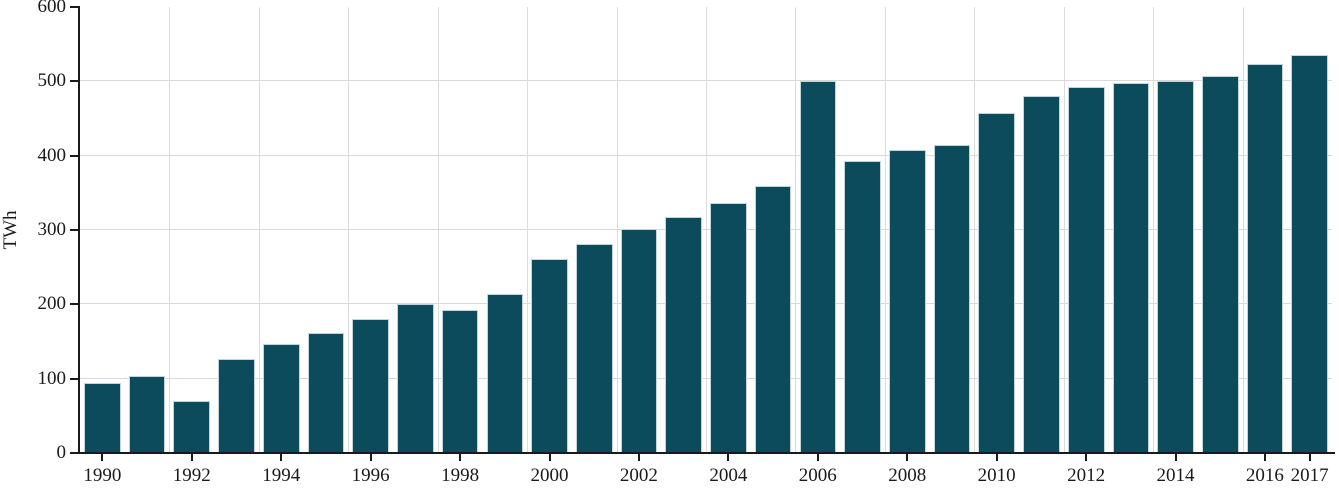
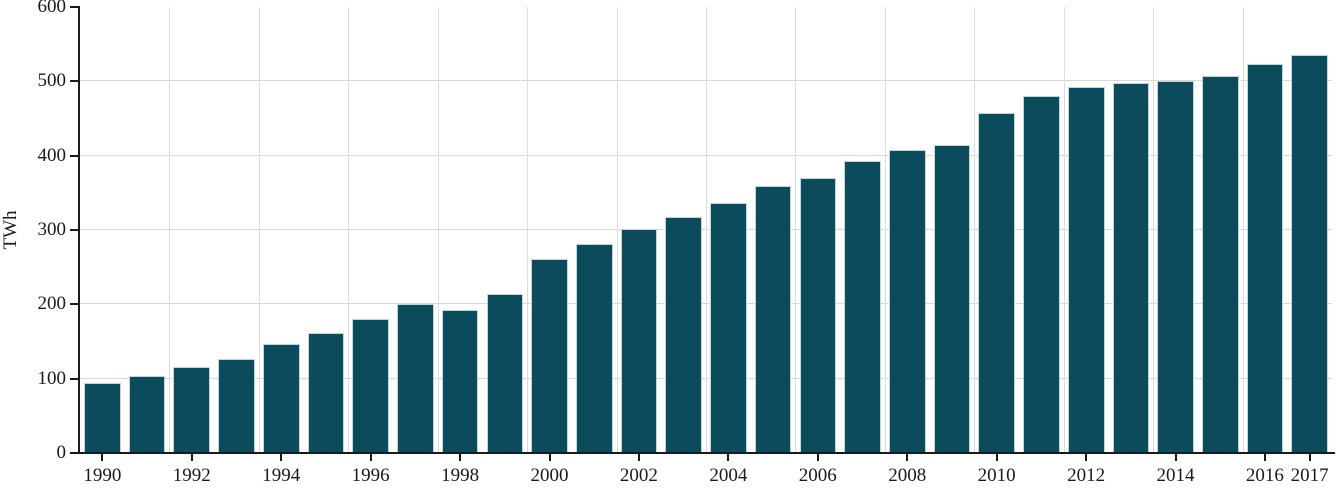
1992: 70 -> 120
2006: 500 -> 370
